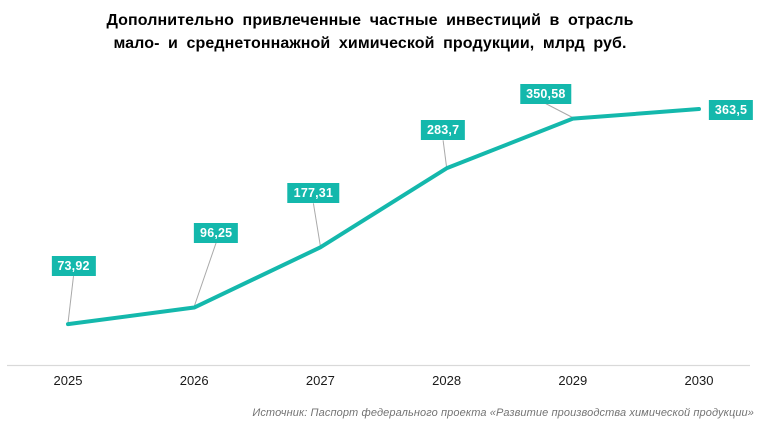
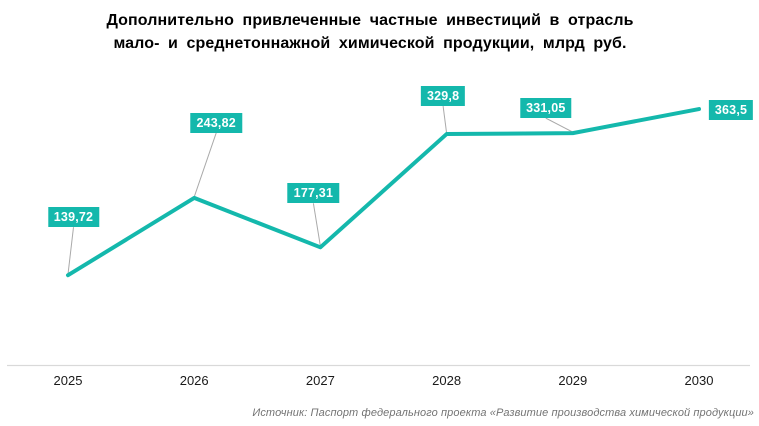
2025: 73,92 -> 139,72
2026: 96,25 -> 243,82
2028: 283,7 -> 329,8
2029: 350,58 -> 331,05
